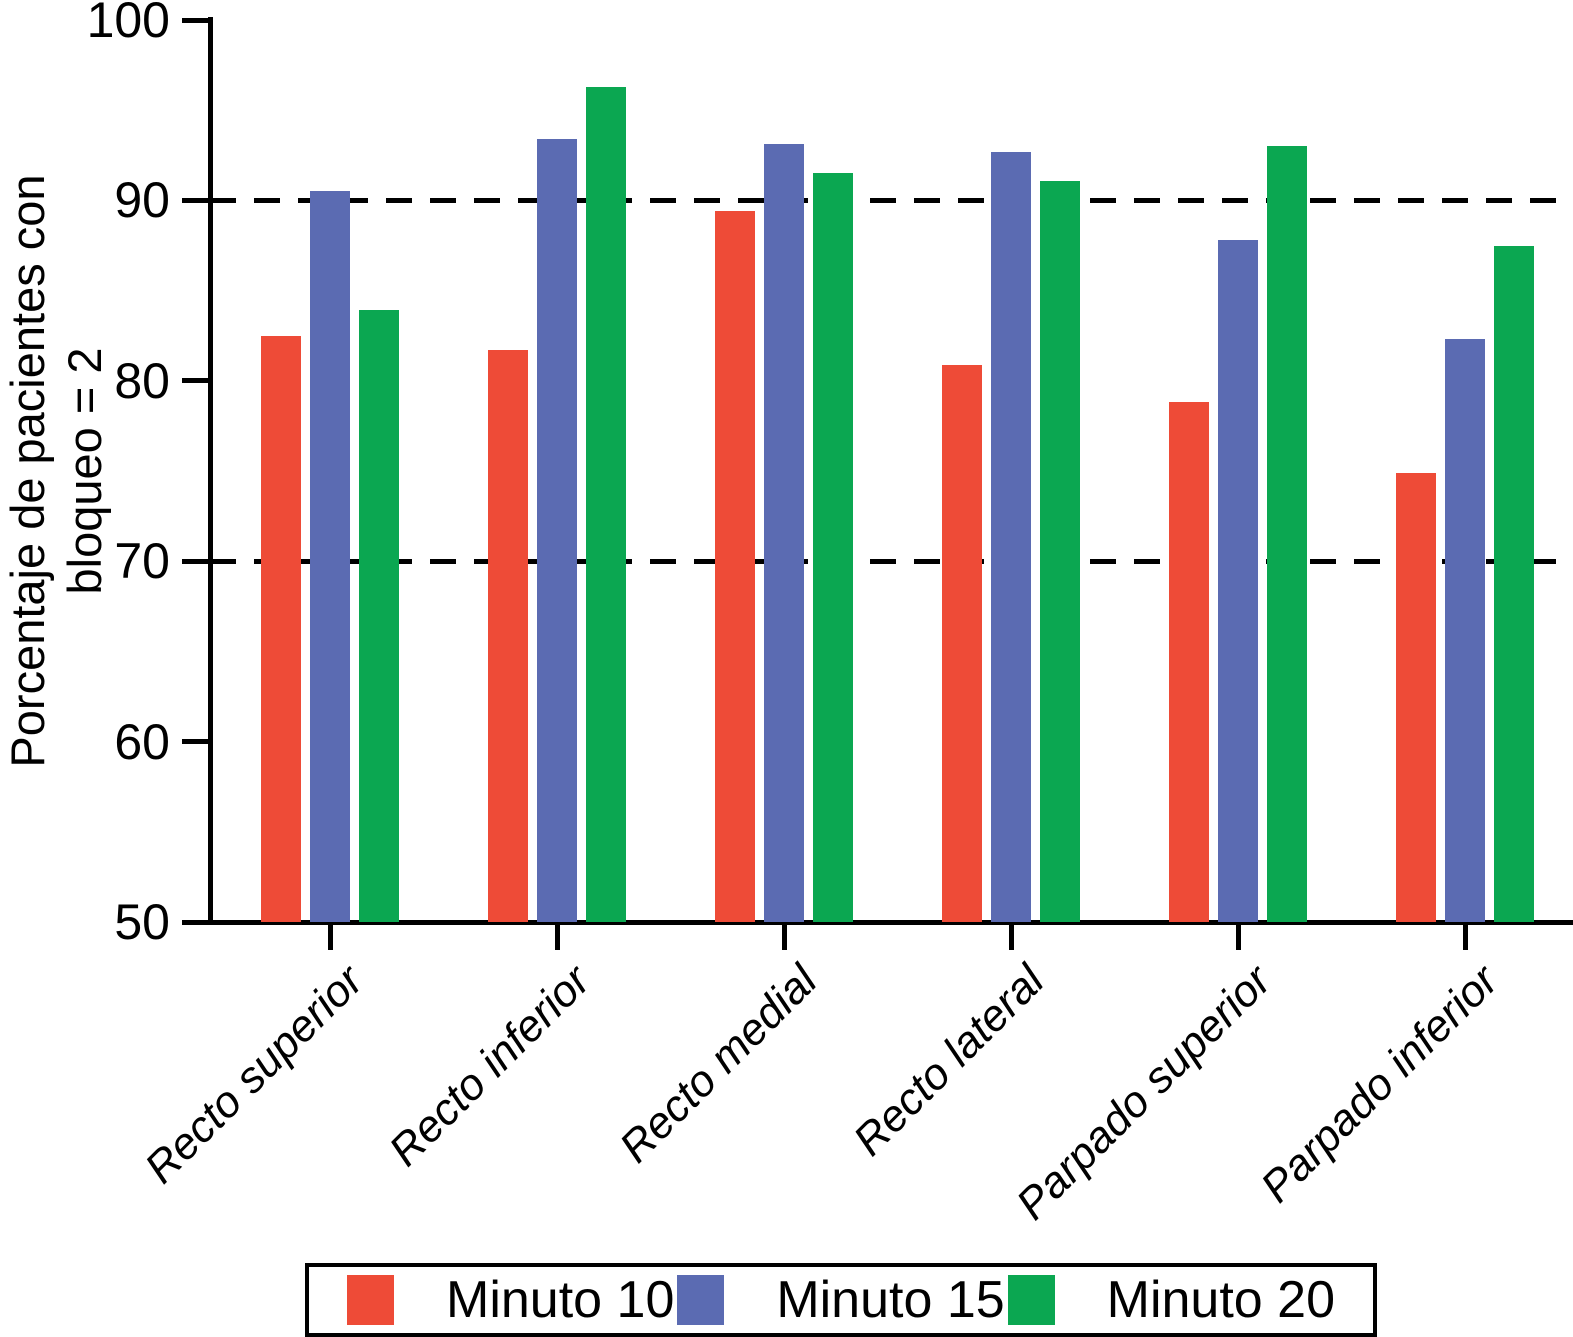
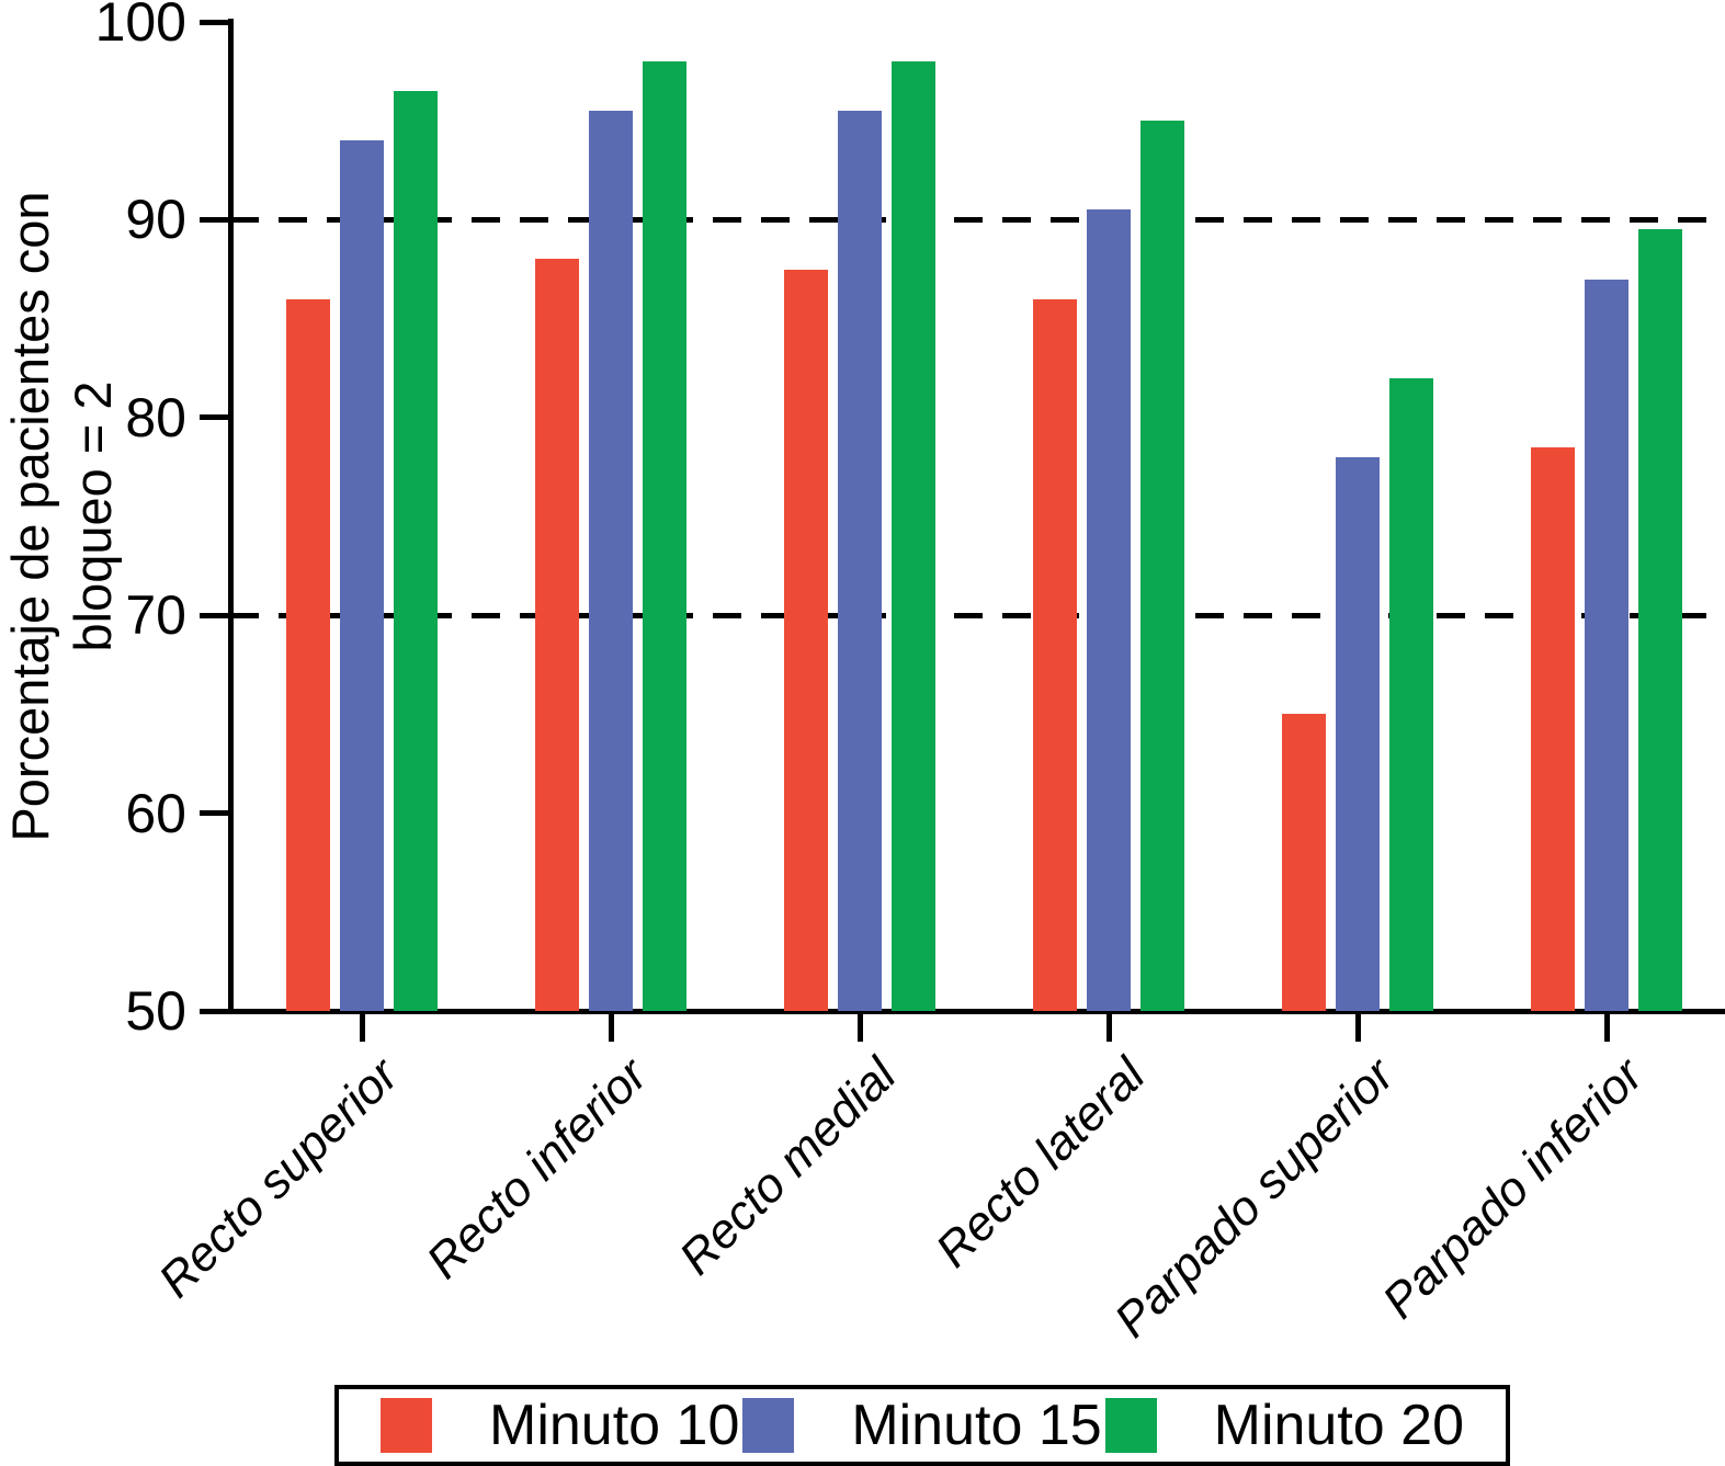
Minuto 10/Recto superior: 82.5 -> 86.0
Minuto 15/Recto superior: 90.5 -> 94.0
Minuto 20/Recto superior: 83.9 -> 96.5
Minuto 10/Recto inferior: 81.7 -> 88.0
Minuto 15/Recto inferior: 93.4 -> 95.5
Minuto 20/Recto inferior: 96.3 -> 98.0
Minuto 10/Recto medial: 89.4 -> 87.5
Minuto 15/Recto medial: 93.1 -> 95.5
Minuto 20/Recto medial: 91.5 -> 98.0
Minuto 10/Recto lateral: 80.9 -> 86.0
Minuto 15/Recto lateral: 92.7 -> 90.5
Minuto 20/Recto lateral: 91.1 -> 95.0
Minuto 10/Parpado superior: 78.8 -> 65.0
Minuto 15/Parpado superior: 87.8 -> 78.0
Minuto 20/Parpado superior: 93.0 -> 82.0
Minuto 10/Parpado inferior: 74.9 -> 78.5
Minuto 15/Parpado inferior: 82.3 -> 87.0
Minuto 20/Parpado inferior: 87.5 -> 89.5
